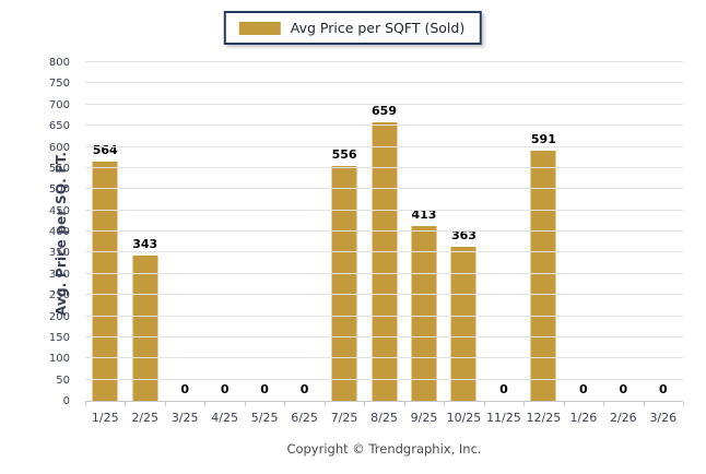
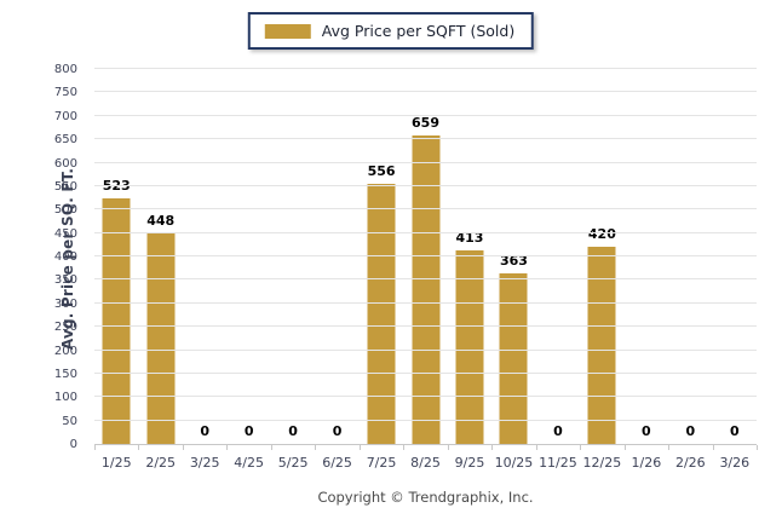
1/25: 564 -> 523
2/25: 343 -> 448
12/25: 591 -> 420
